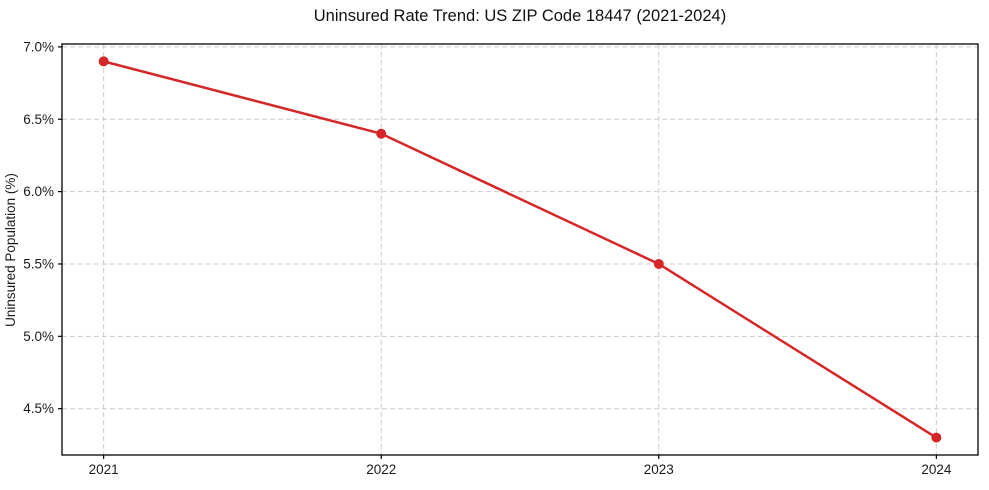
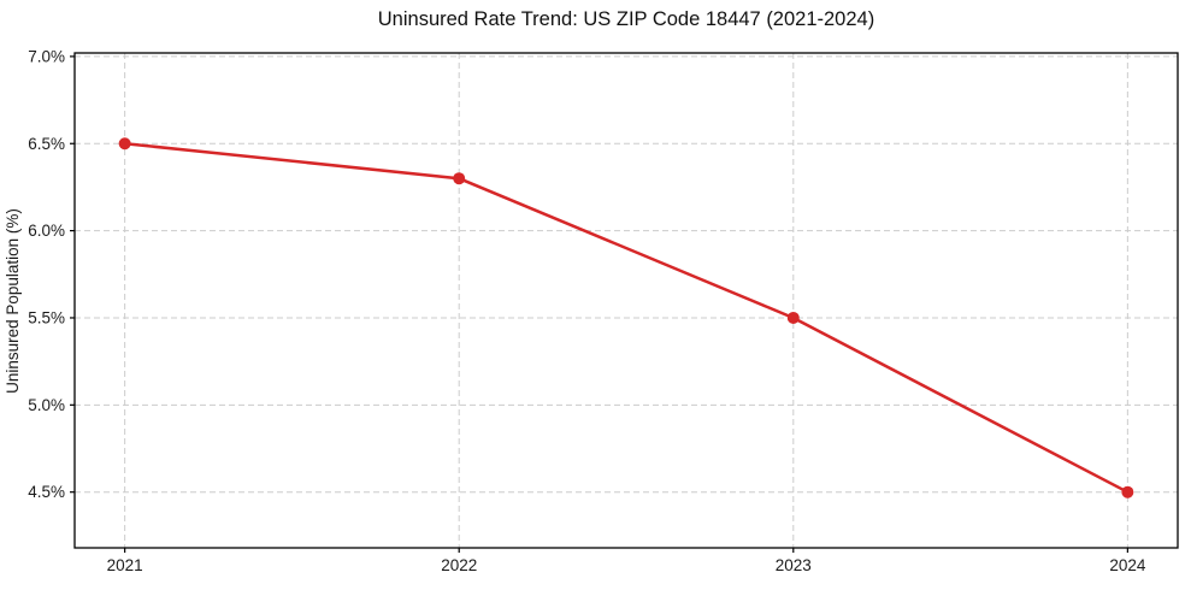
2021: 6.9% -> 6.5%
2022: 6.4% -> 6.3%
2024: 4.3% -> 4.5%
